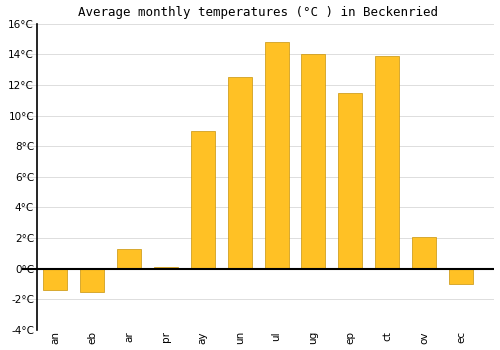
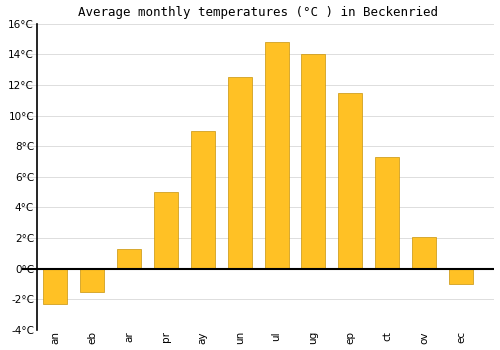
an: -1.4°C -> -2.3°C
pr: 0.1°C -> 5.0°C
ct: 13.9°C -> 7.3°C
